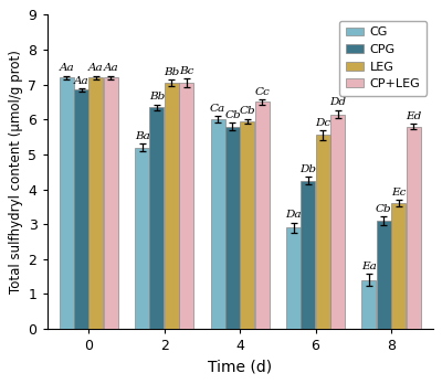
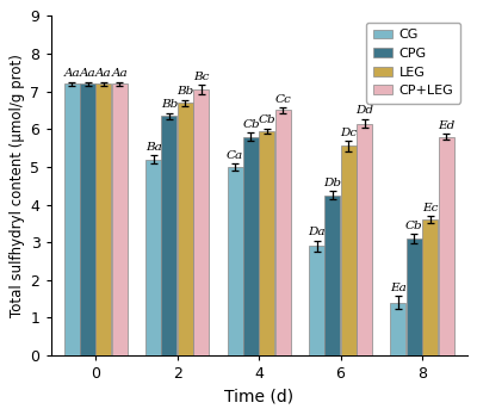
CPG/0: 6.85 -> 7.20
LEG/2: 7.05 -> 6.70
CG/4: 6.0 -> 5.0
